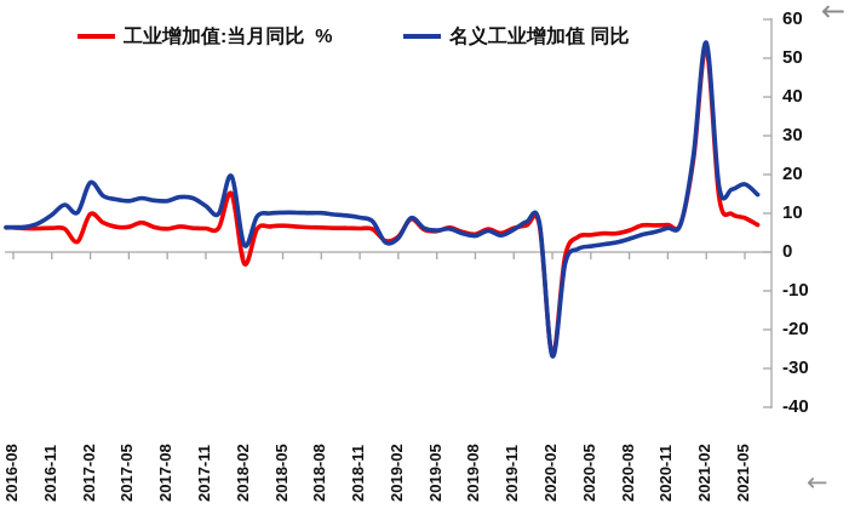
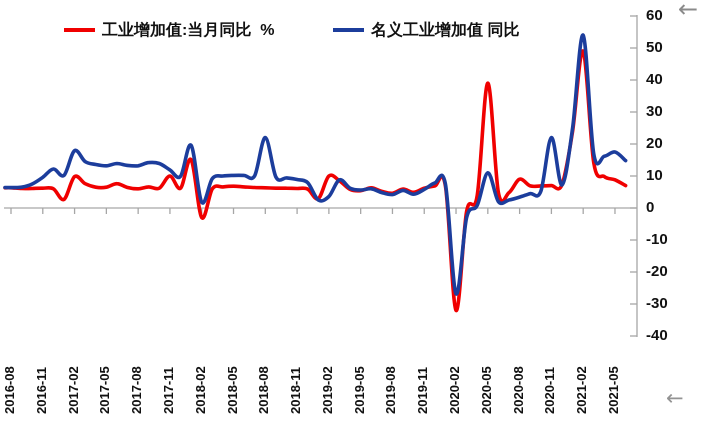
工业增加值:当月同比 %/2017-11: 6 -> 10
名义工业增加值 同比/2018-08: 10 -> 22
工业增加值:当月同比 %/2019-02: 4 -> 10
工业增加值:当月同比 %/2020-02: -26 -> -32
工业增加值:当月同比 %/2020-05: 4 -> 39
名义工业增加值 同比/2020-05: 2 -> 11
工业增加值:当月同比 %/2020-08: 6 -> 9
名义工业增加值 同比/2020-11: 6 -> 22
工业增加值:当月同比 %/2021-02: 52 -> 49
